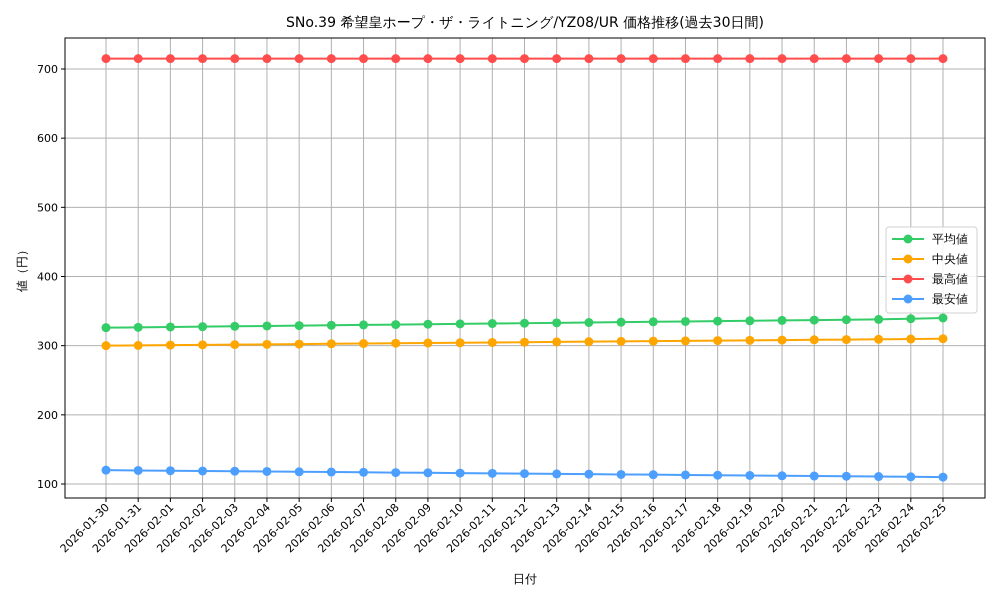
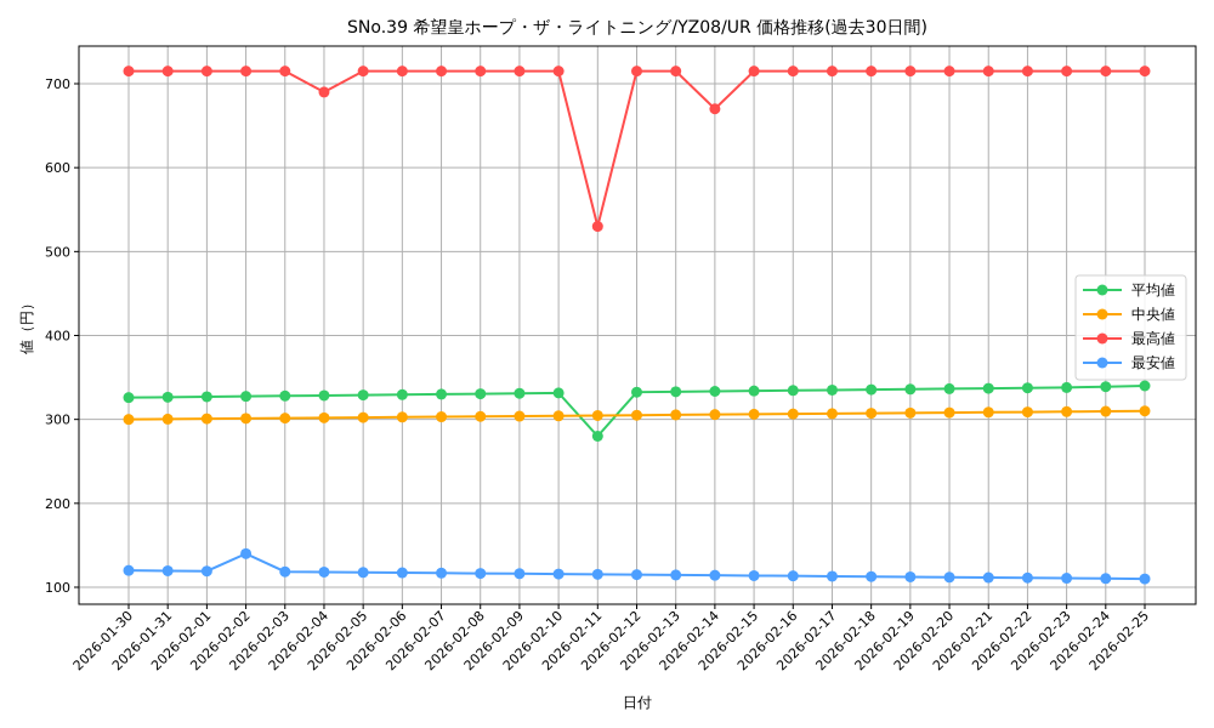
最安値/2026-02-02: 120 -> 140
最高値/2026-02-04: 720 -> 690
平均値/2026-02-11: 330 -> 280
最高値/2026-02-11: 720 -> 530
最高値/2026-02-14: 720 -> 670
